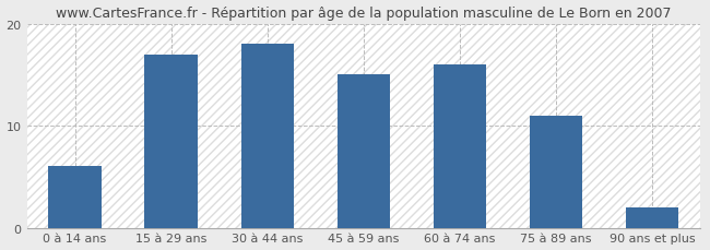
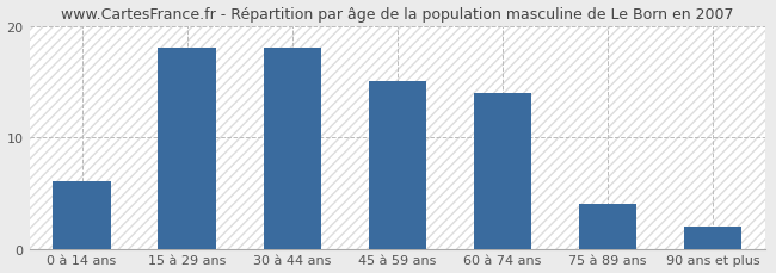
15 à 29 ans: 17 -> 18
60 à 74 ans: 16 -> 14
75 à 89 ans: 11 -> 4
